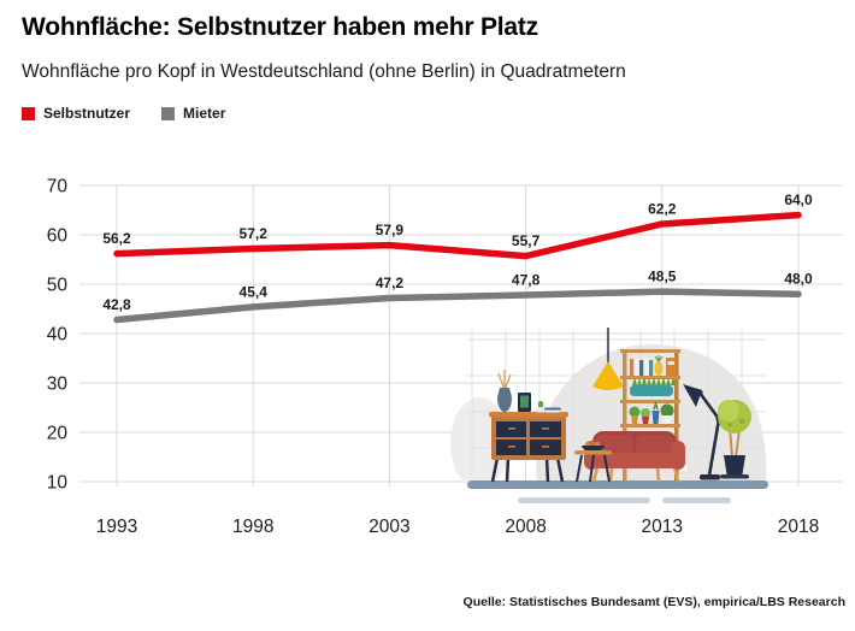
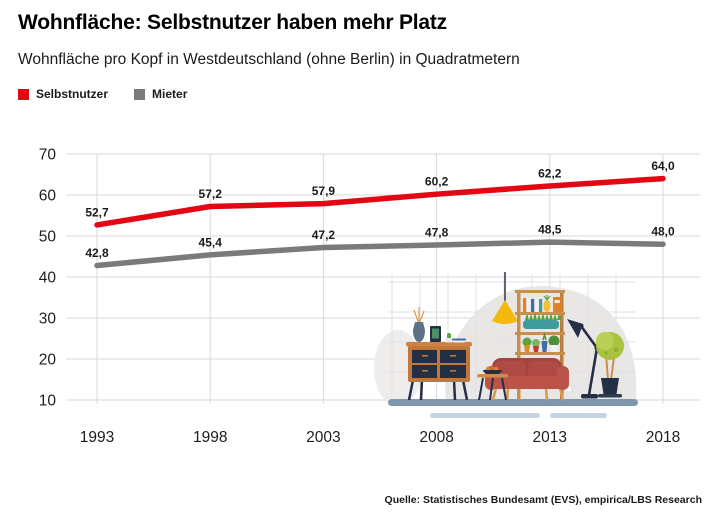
Selbstnutzer/1993: 56,2 -> 52,7
Selbstnutzer/2008: 55,7 -> 60,2
